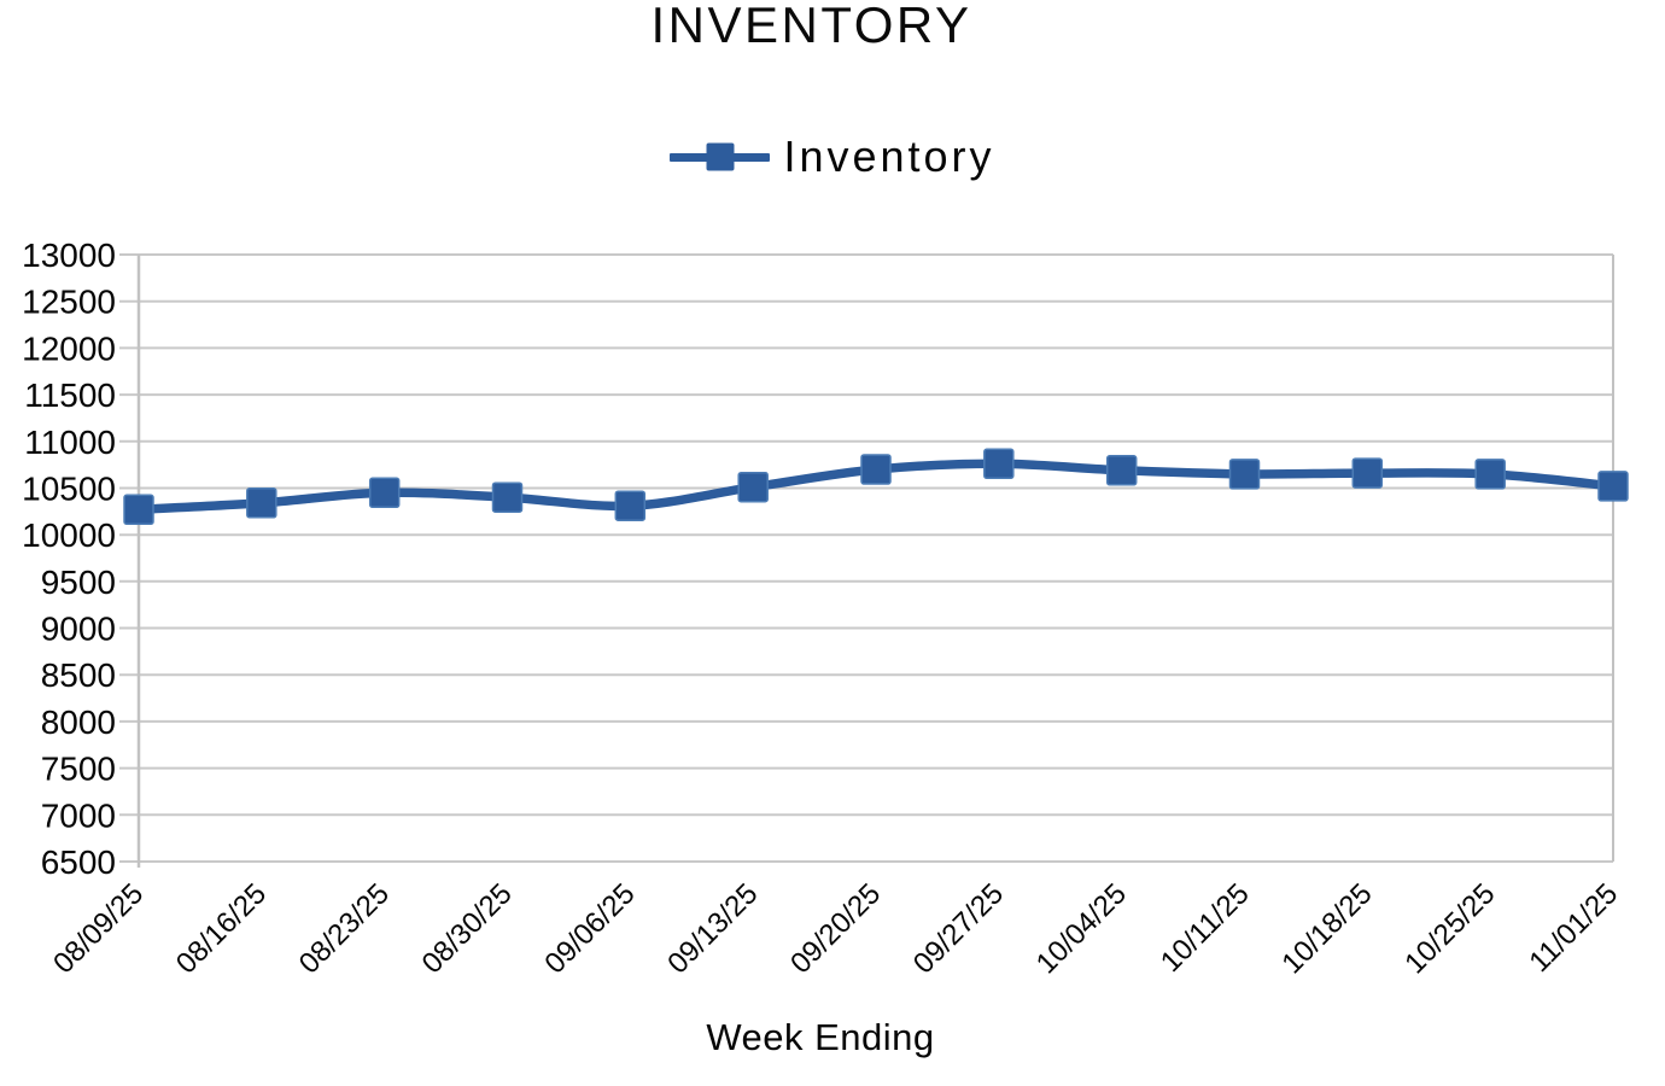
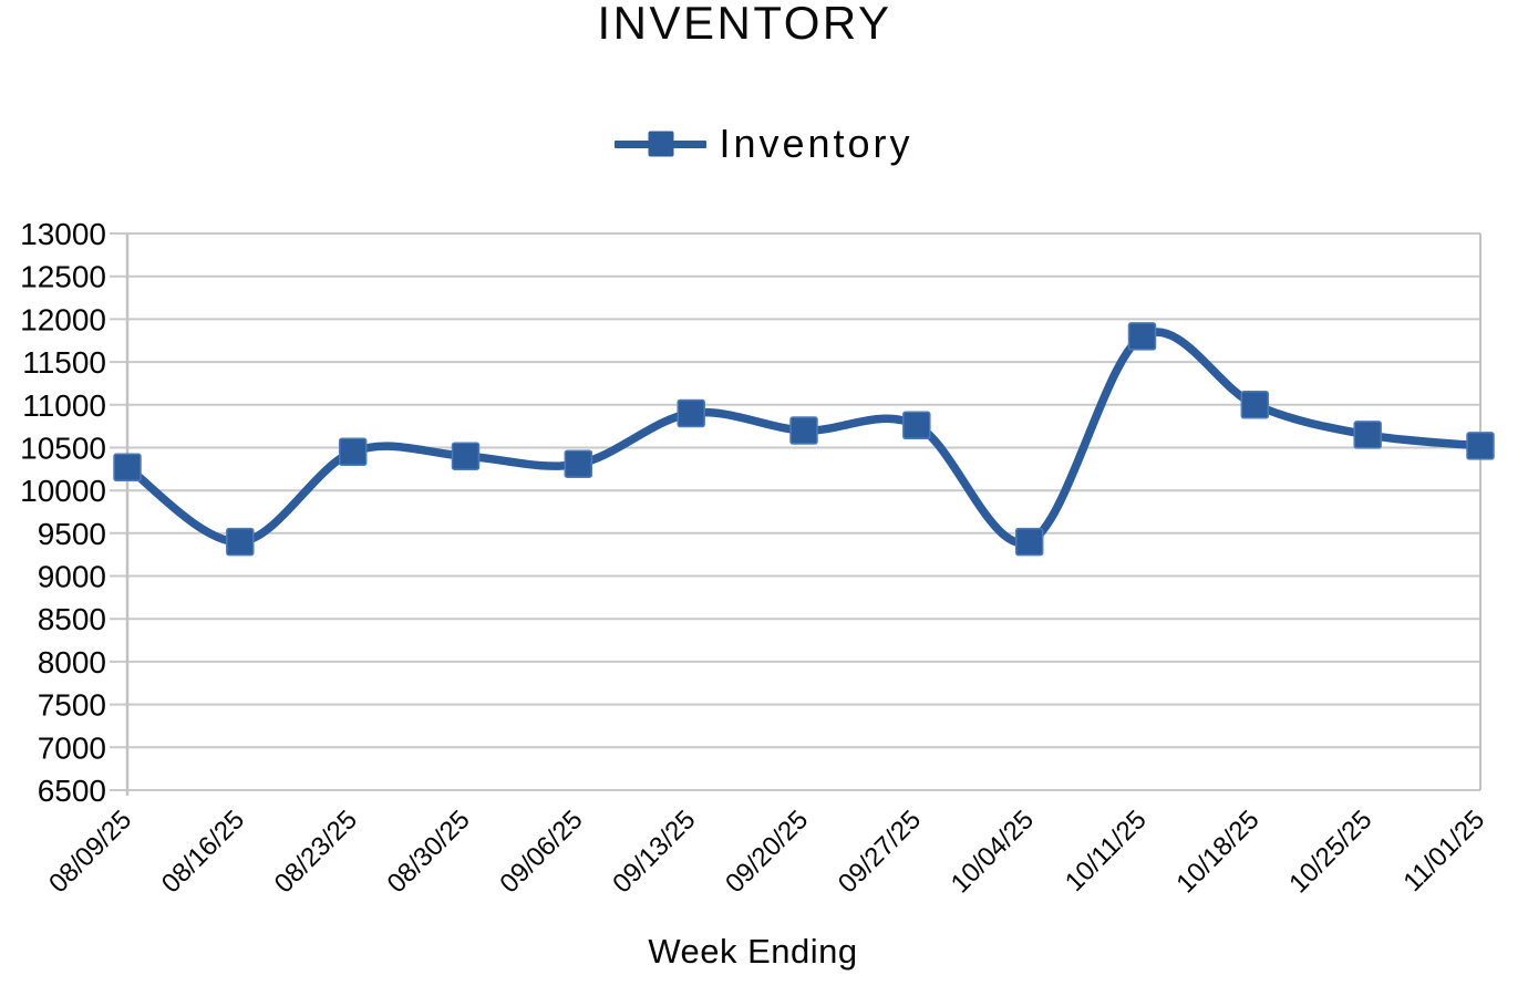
08/16/25: 10300 -> 9400
09/13/25: 10500 -> 10900
10/04/25: 10700 -> 9400
10/11/25: 10600 -> 11800
10/18/25: 10700 -> 11000
